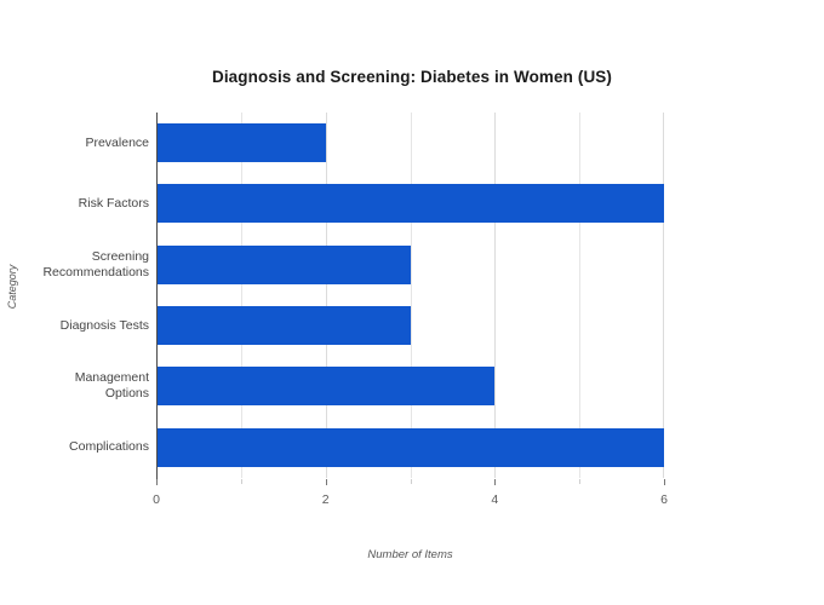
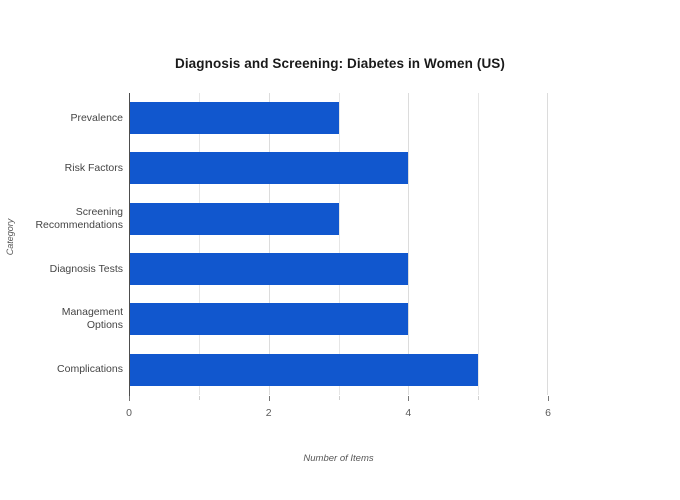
Prevalence: 2 -> 3
Risk Factors: 6 -> 4
Diagnosis Tests: 3 -> 4
Complications: 6 -> 5
